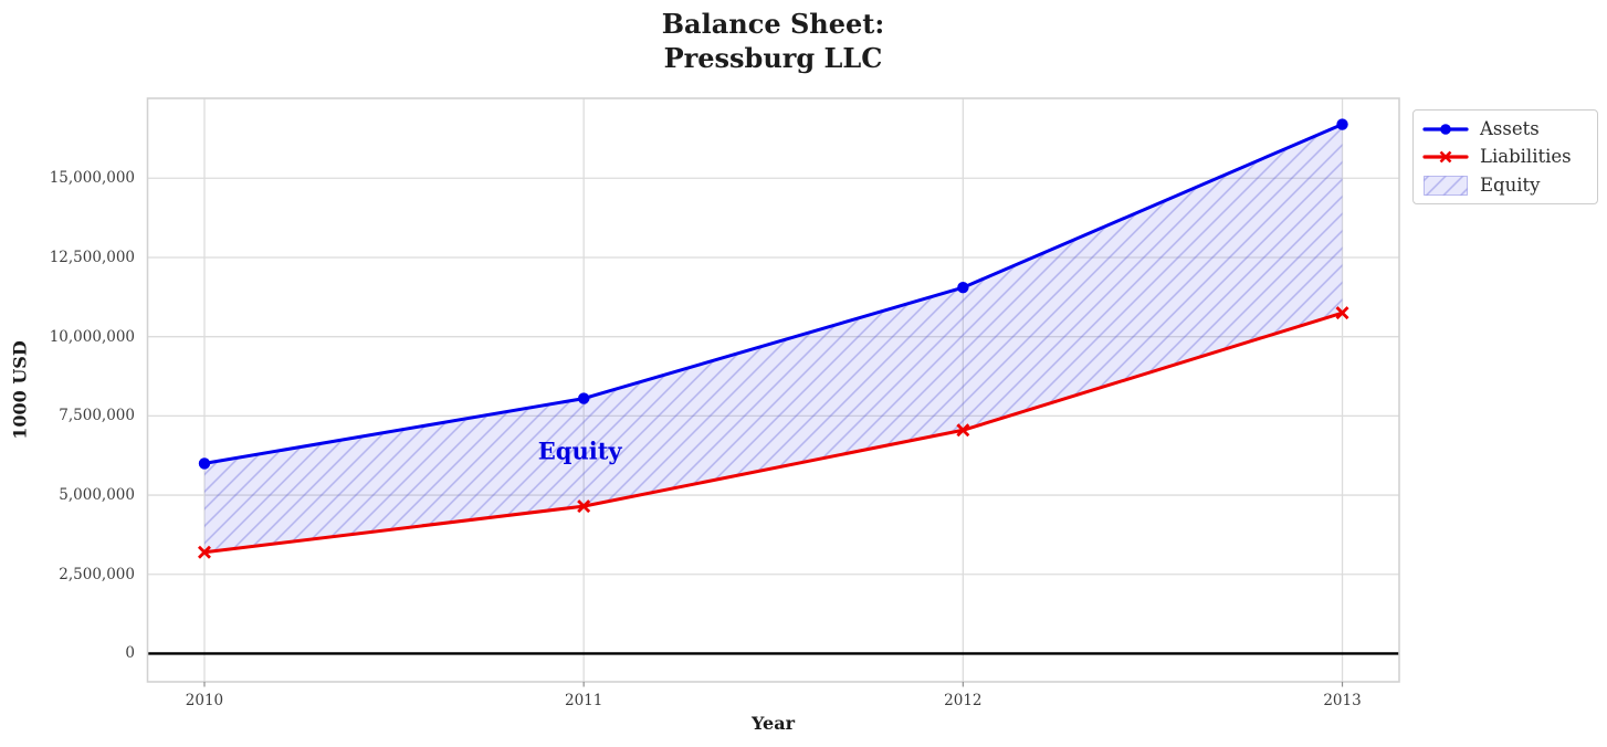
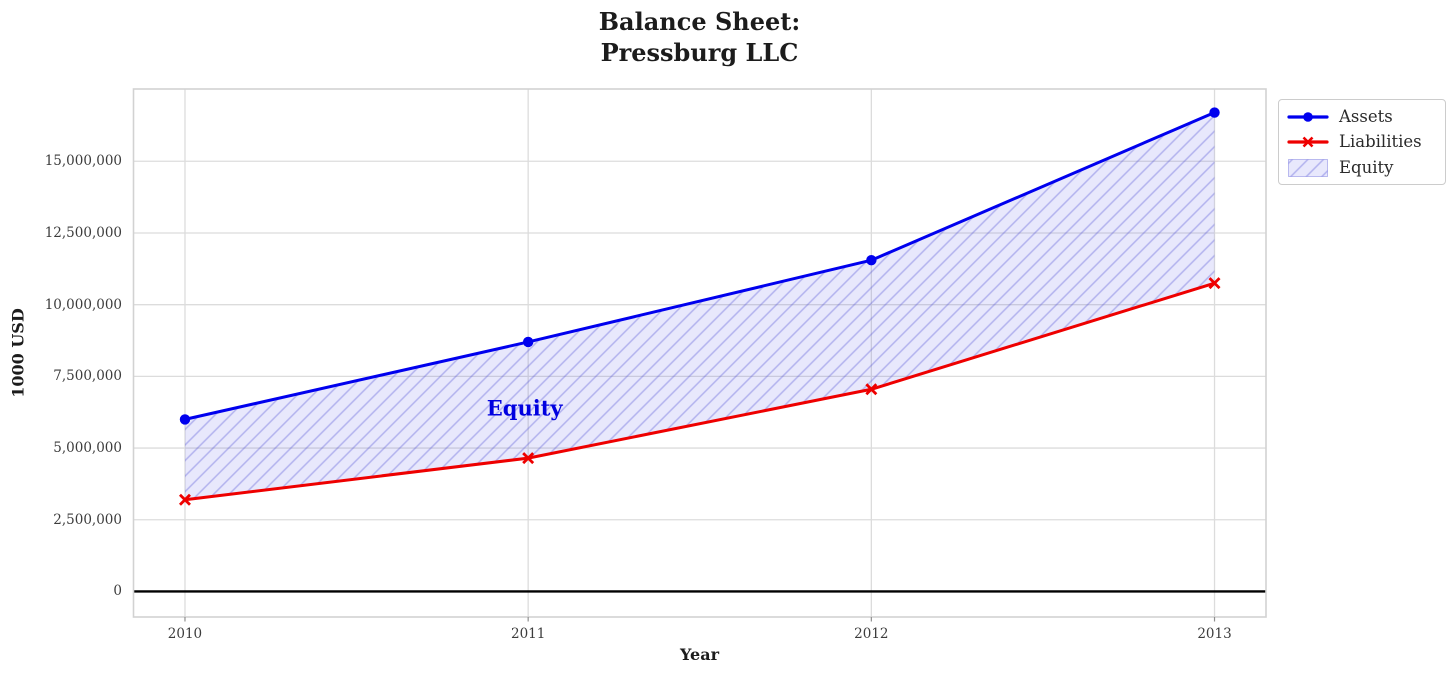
Assets/2011: 8000000 -> 8700000
